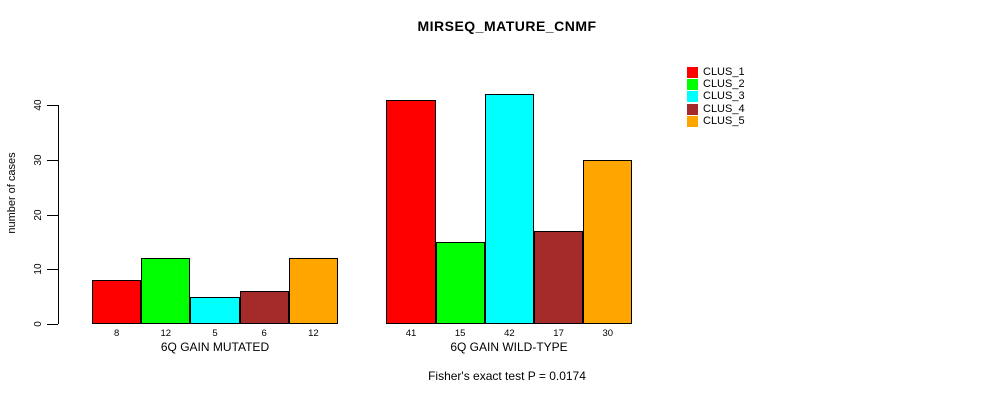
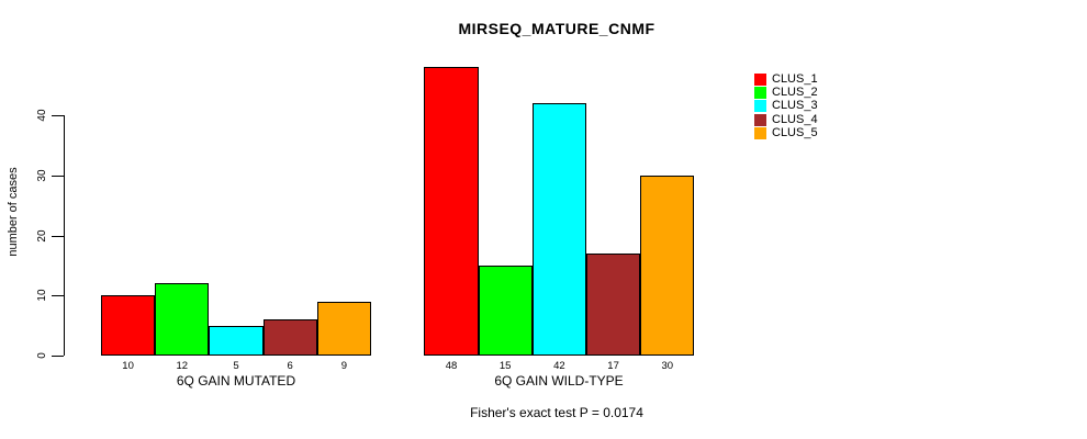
CLUS_1/6Q GAIN MUTATED: 8 -> 10
CLUS_5/6Q GAIN MUTATED: 12 -> 9
CLUS_1/6Q GAIN WILD-TYPE: 41 -> 48
